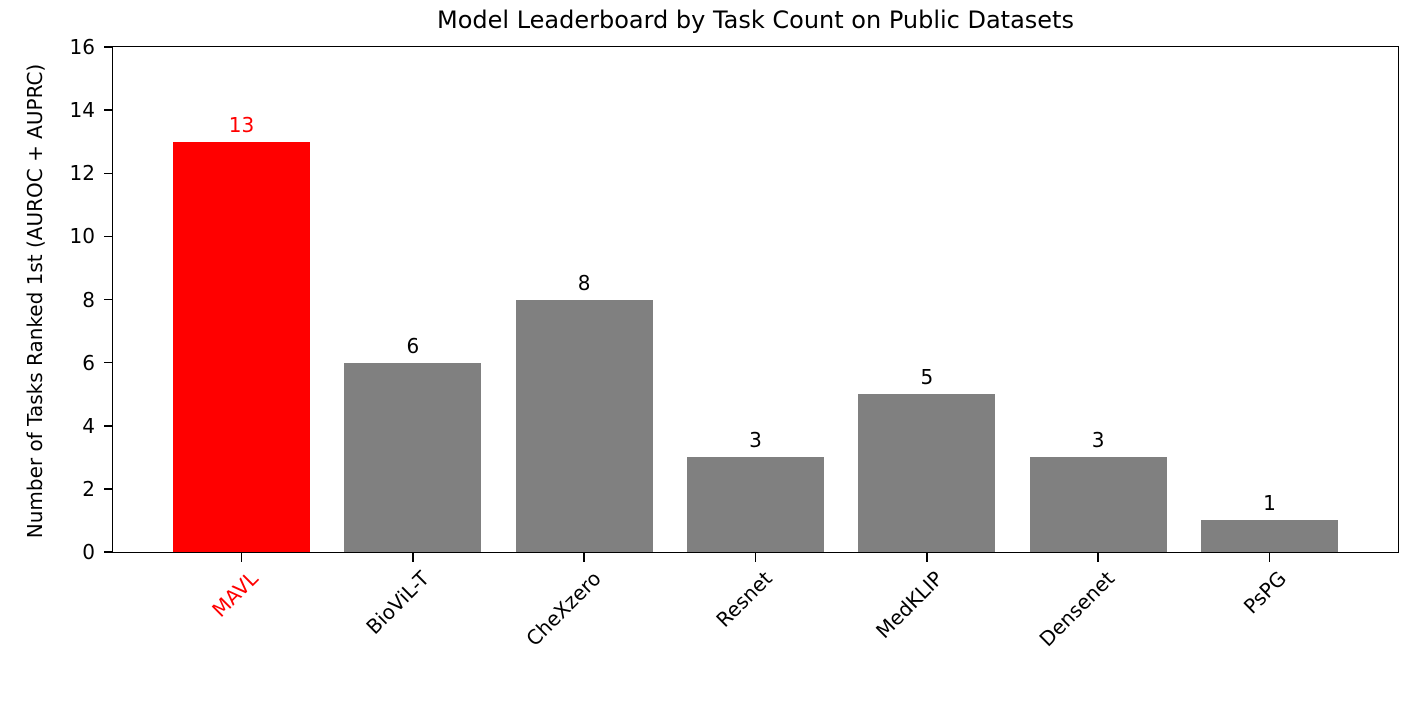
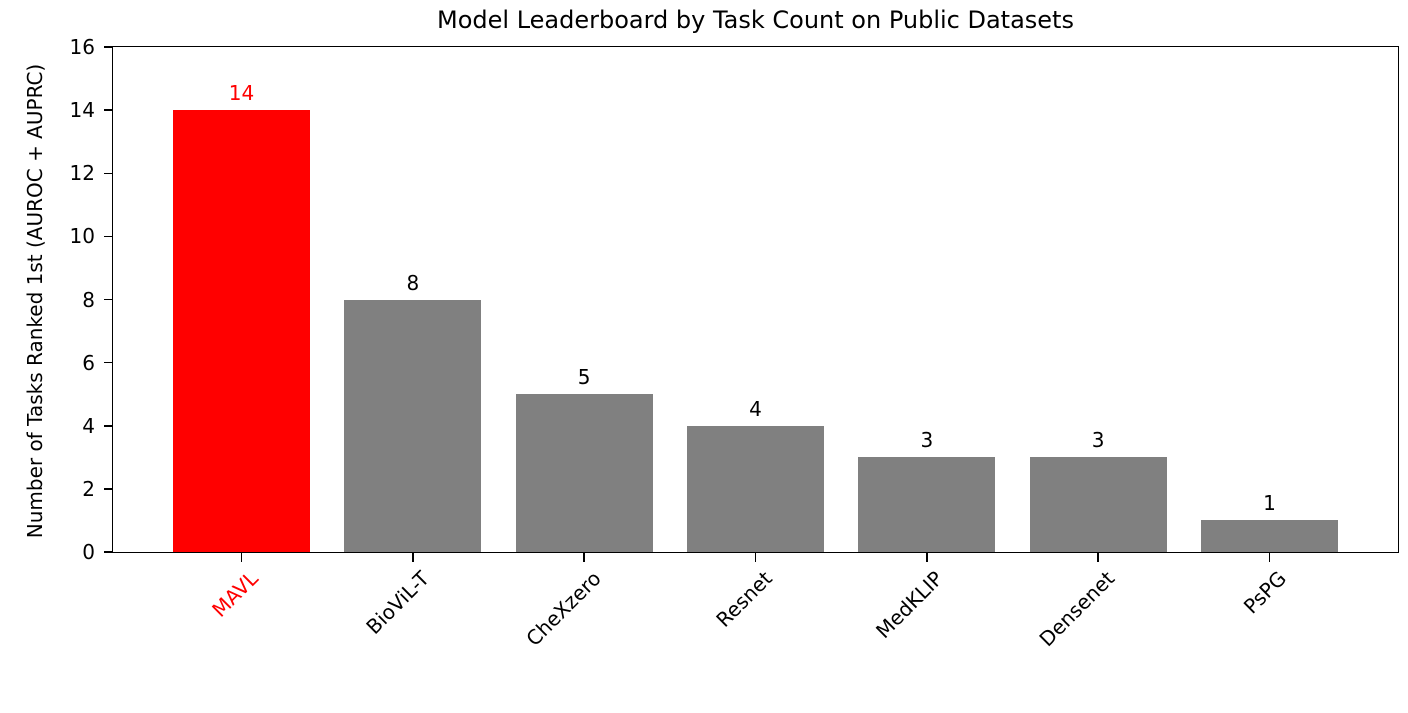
MAVL: 13 -> 14
BioViL-T: 6 -> 8
CheXzero: 8 -> 5
Resnet: 3 -> 4
MedKLIP: 5 -> 3
